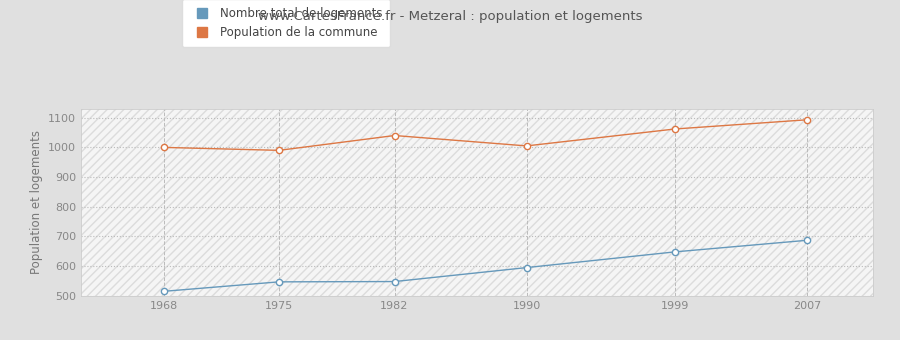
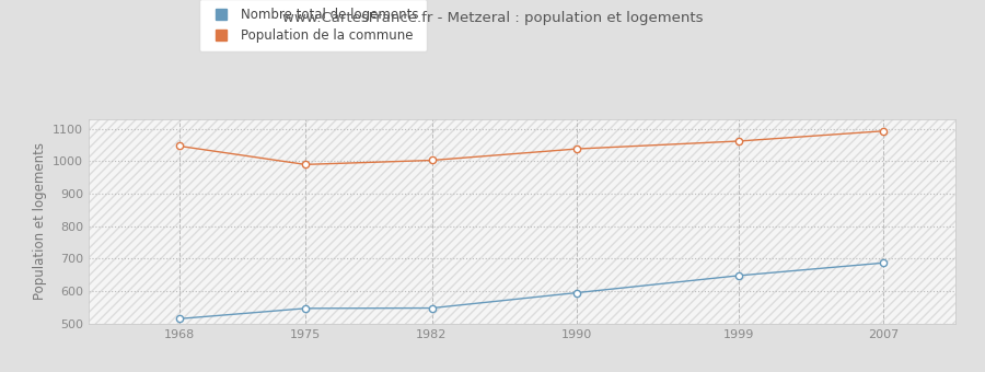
Population de la commune/1968: 1000 -> 1047
Population de la commune/1982: 1040 -> 1003
Population de la commune/1990: 1005 -> 1038
